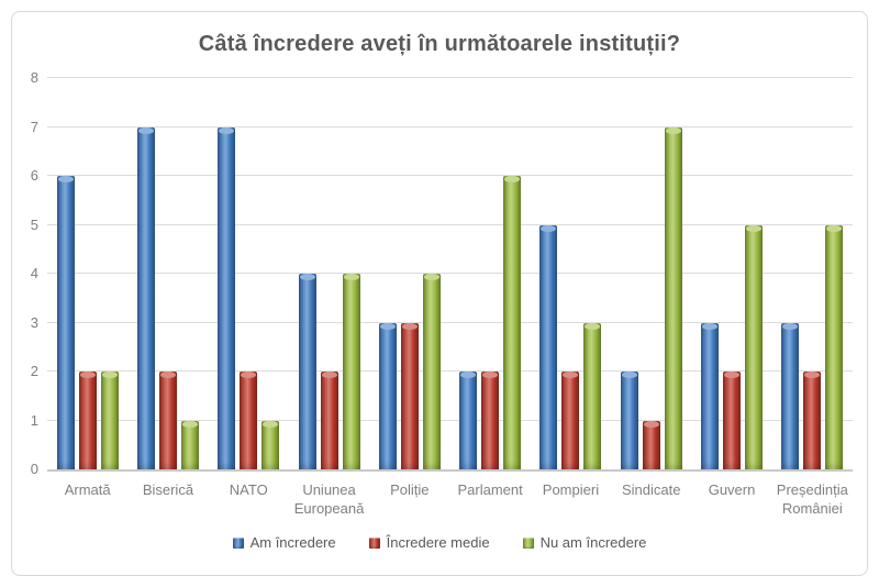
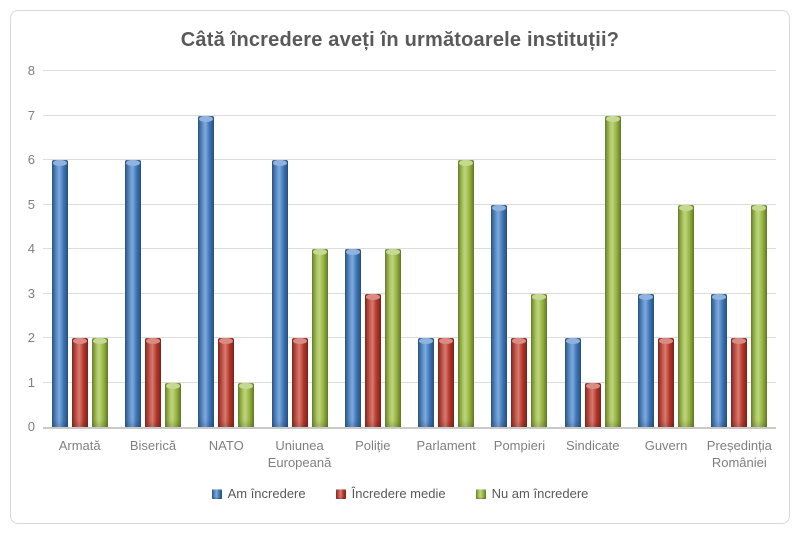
Am încredere/Biserică: 7 -> 6
Am încredere/Uniunea Europeană: 4 -> 6
Am încredere/Poliție: 3 -> 4
